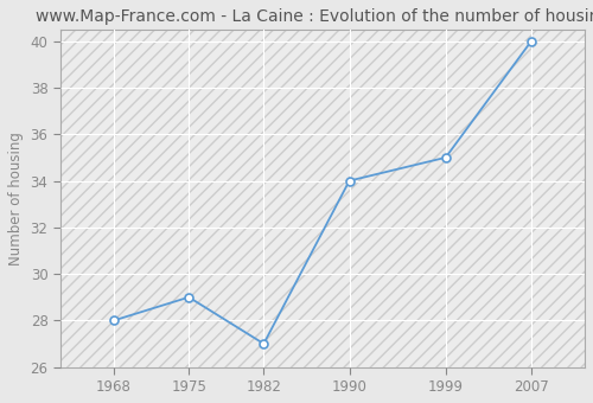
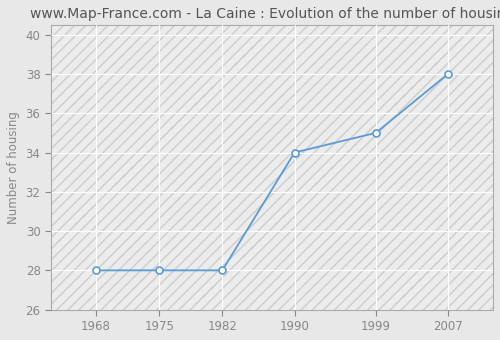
1975: 29 -> 28
1982: 27 -> 28
2007: 40 -> 38
